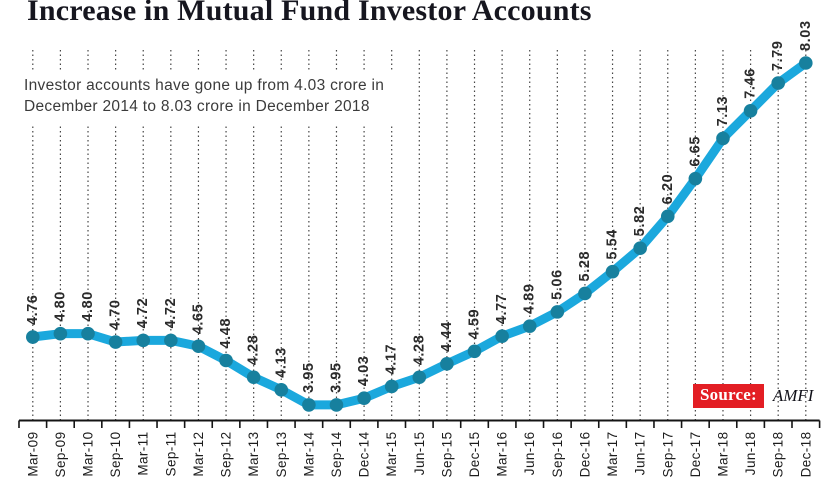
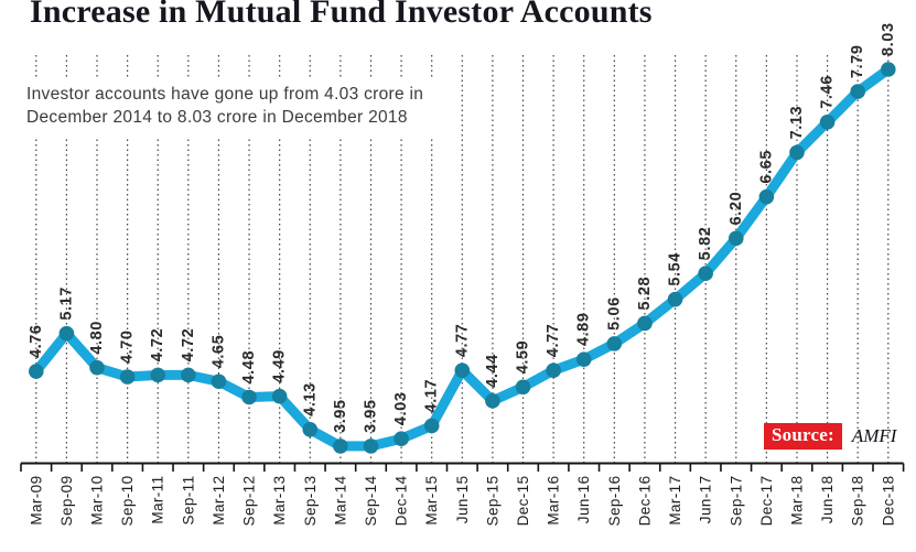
Sep-09: 4.80 -> 5.17
Mar-13: 4.28 -> 4.49
Jun-15: 4.28 -> 4.77
